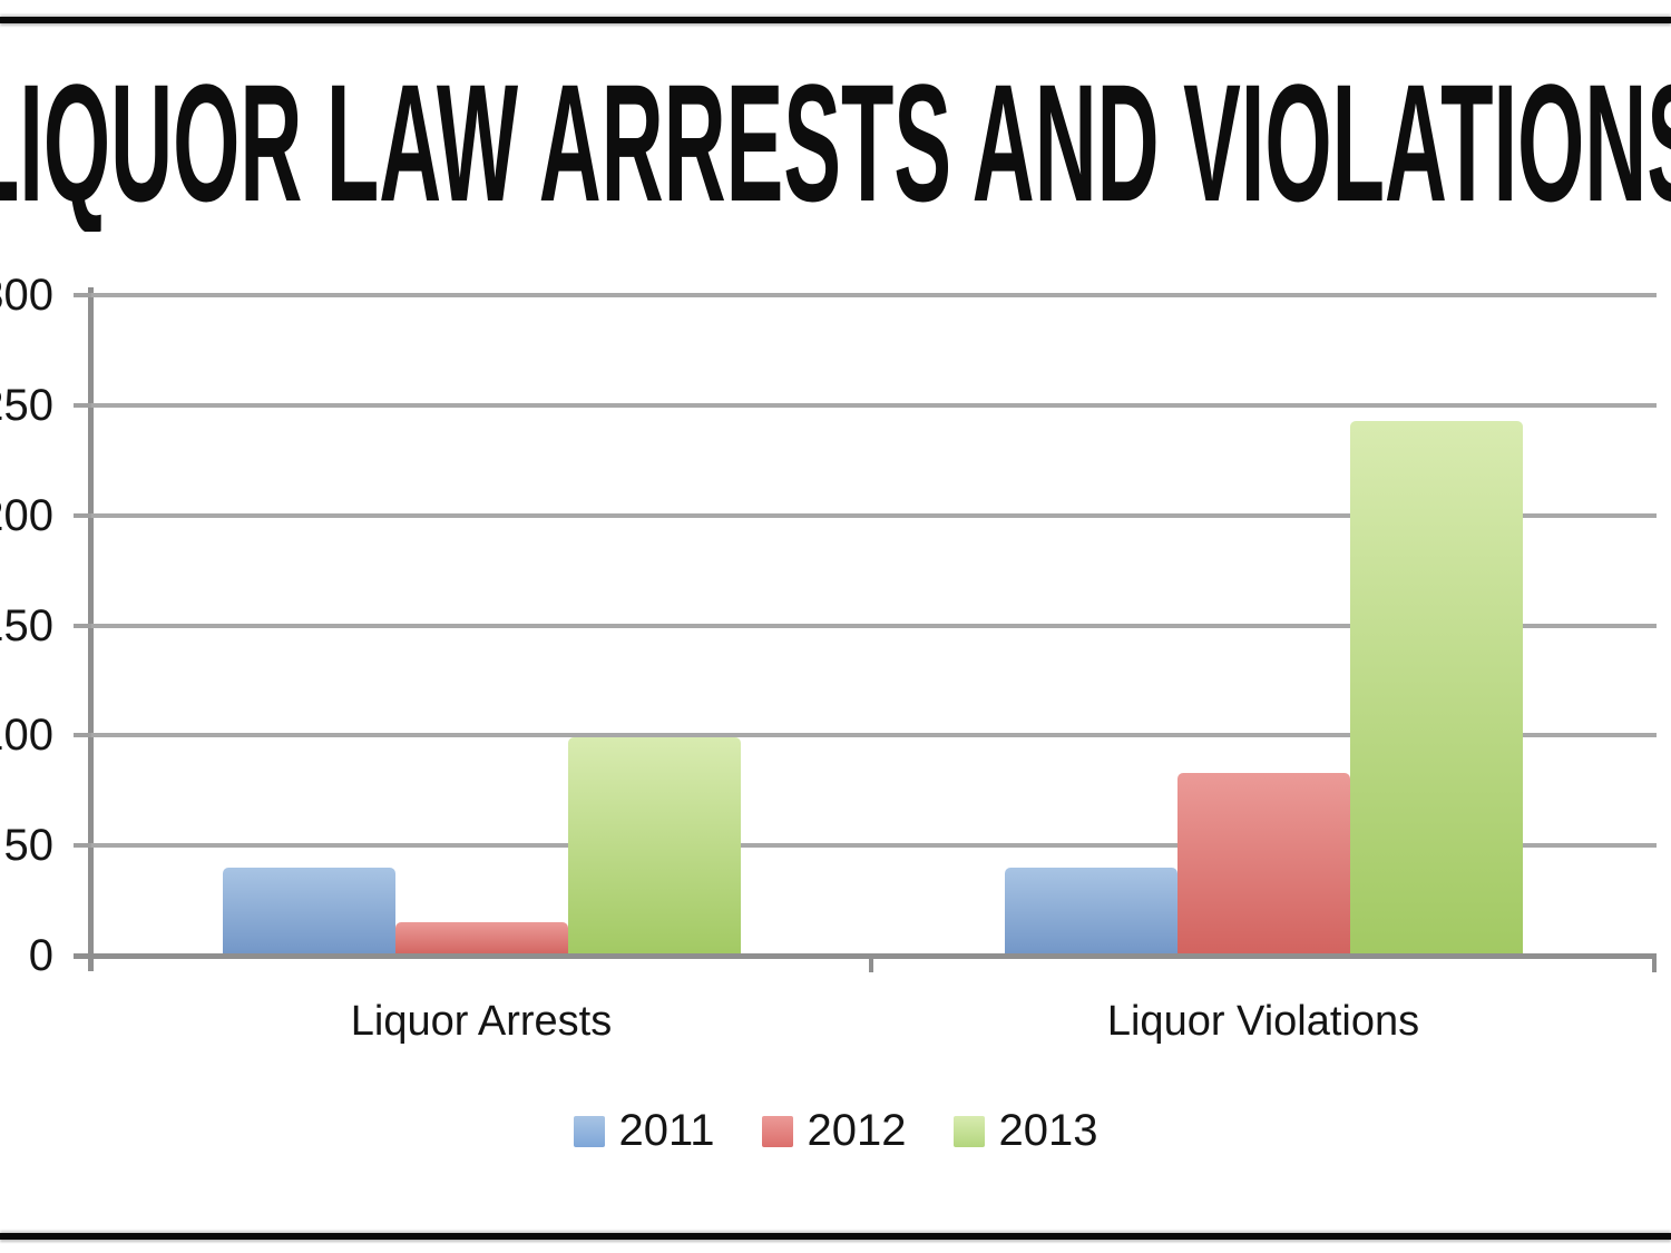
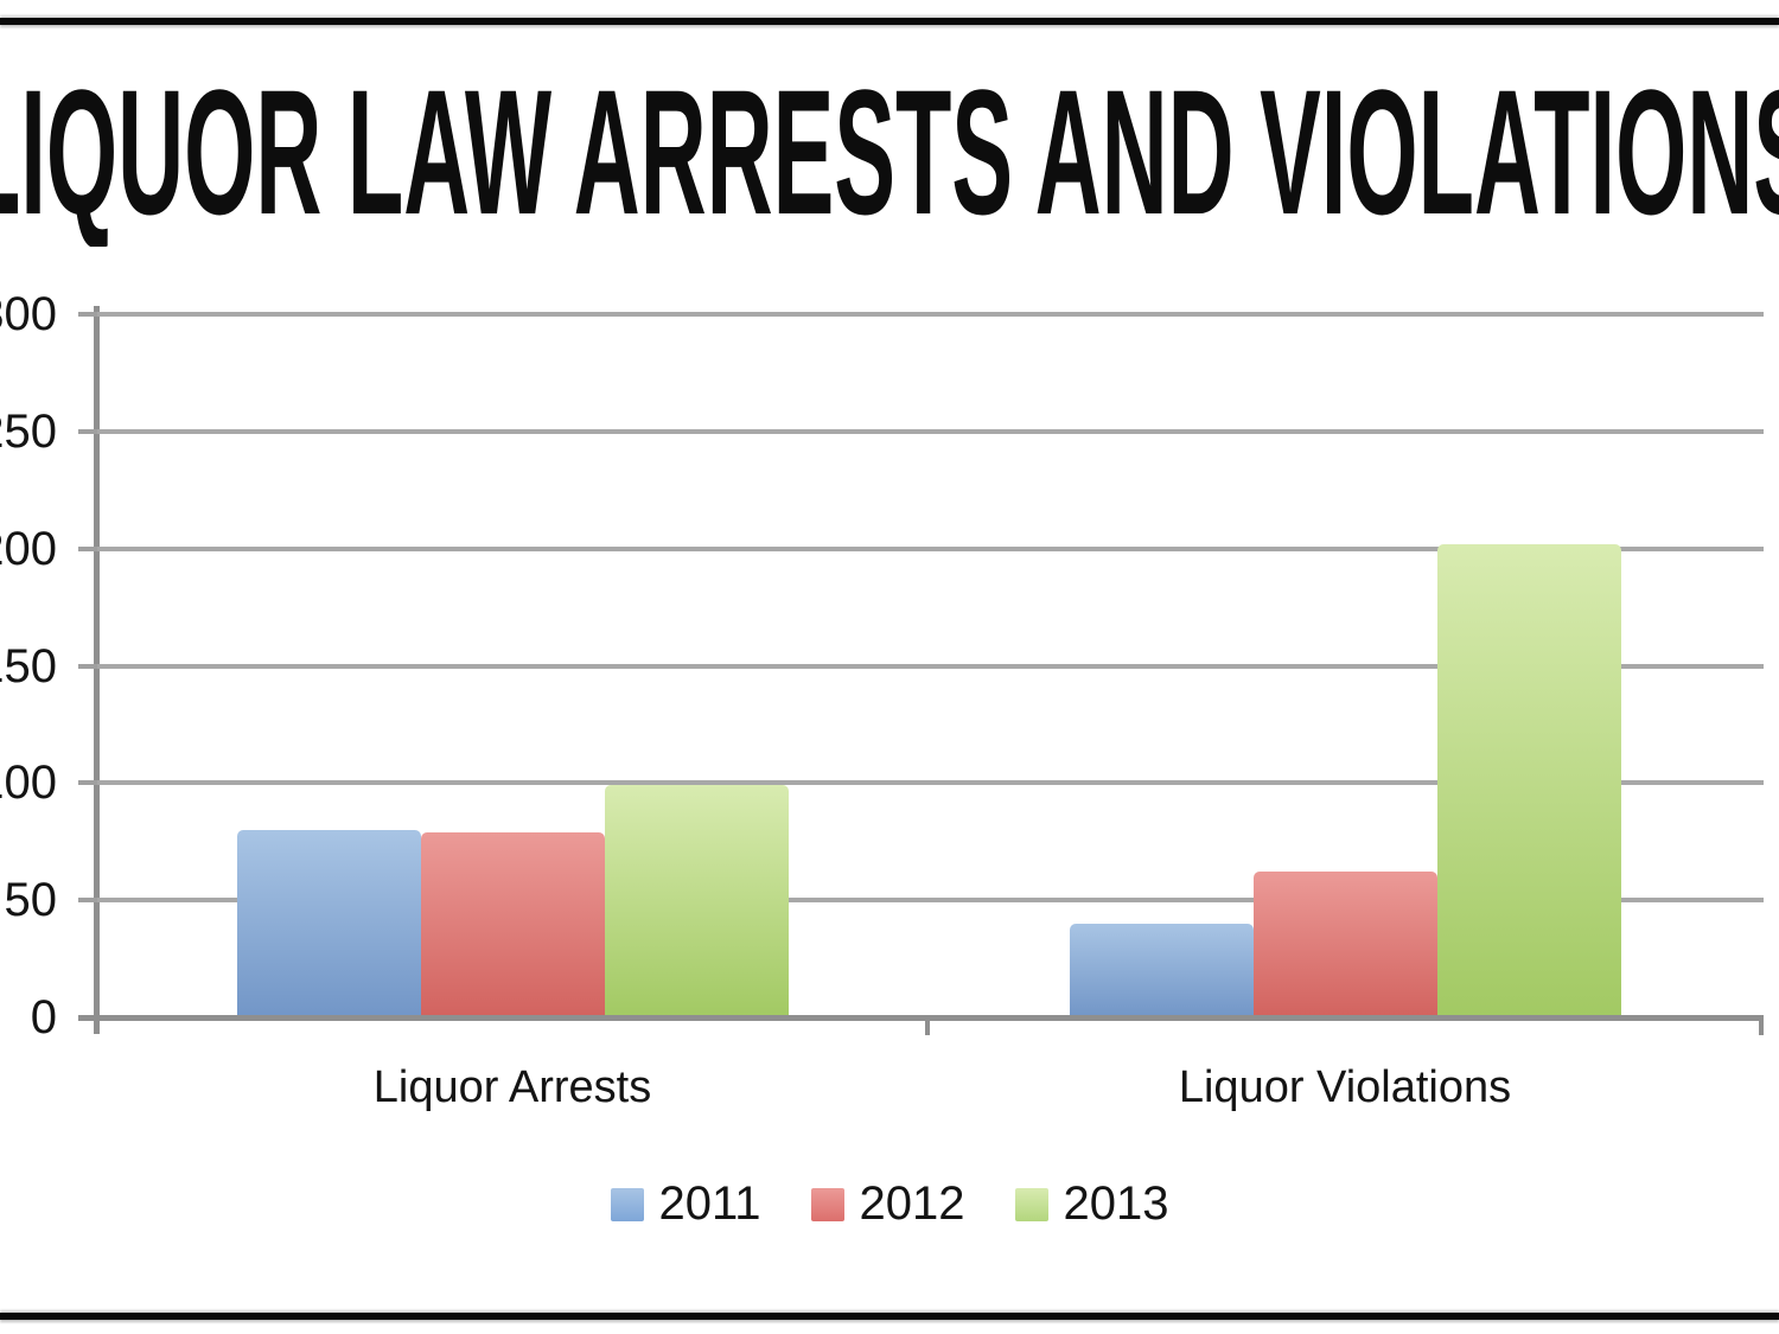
2011/Liquor Arrests: 40 -> 80
2012/Liquor Arrests: 15 -> 79
2012/Liquor Violations: 83 -> 62
2013/Liquor Violations: 243 -> 202
